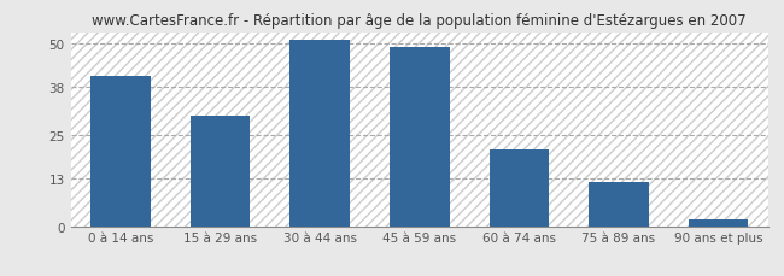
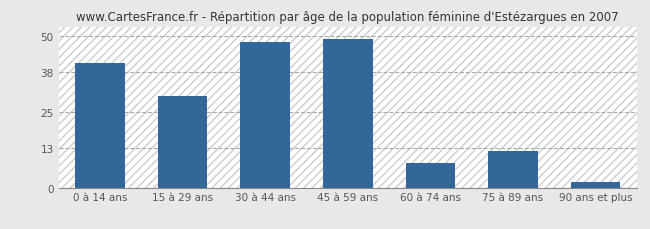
30 à 44 ans: 51 -> 48
60 à 74 ans: 21 -> 8
